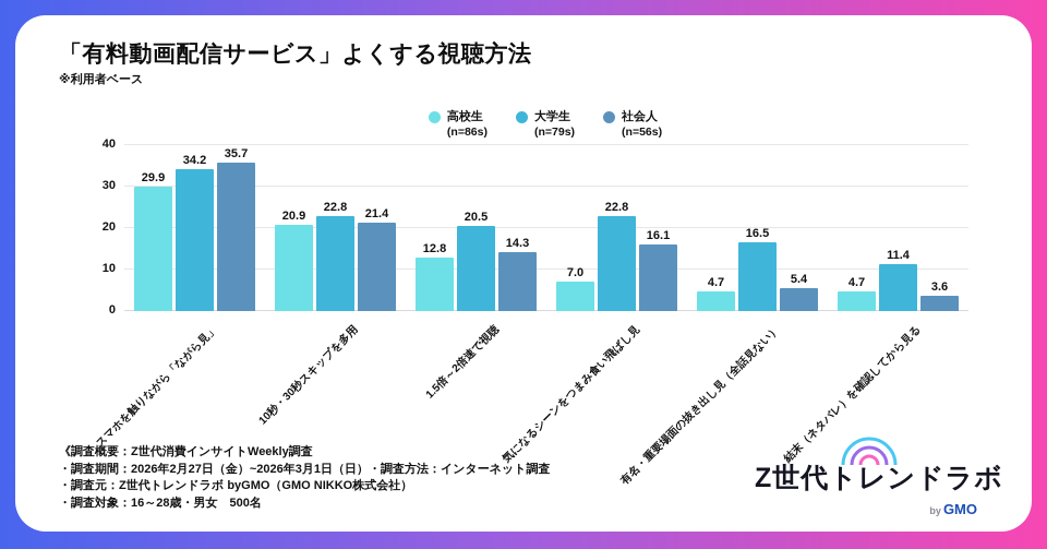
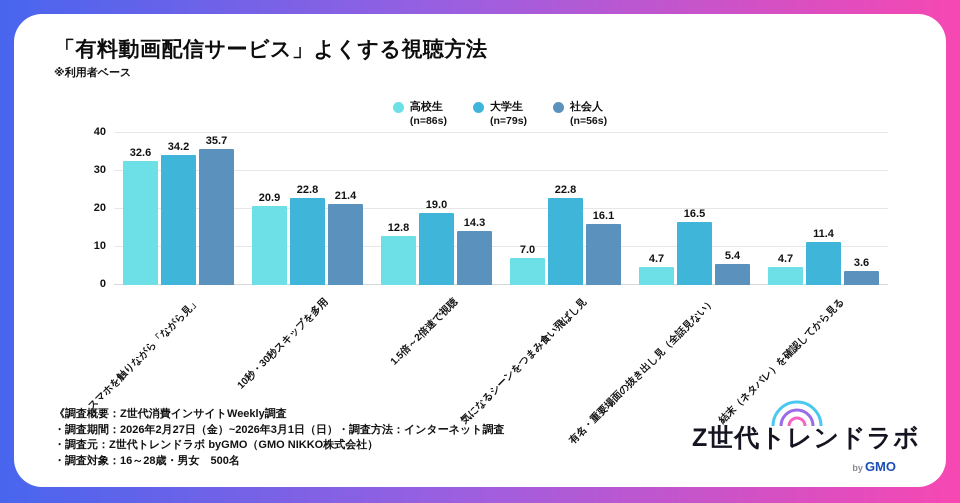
高校生/スマホを触りながら「ながら見」: 29.9 -> 32.6
大学生/1.5倍～2倍速で視聴: 20.5 -> 19.0
